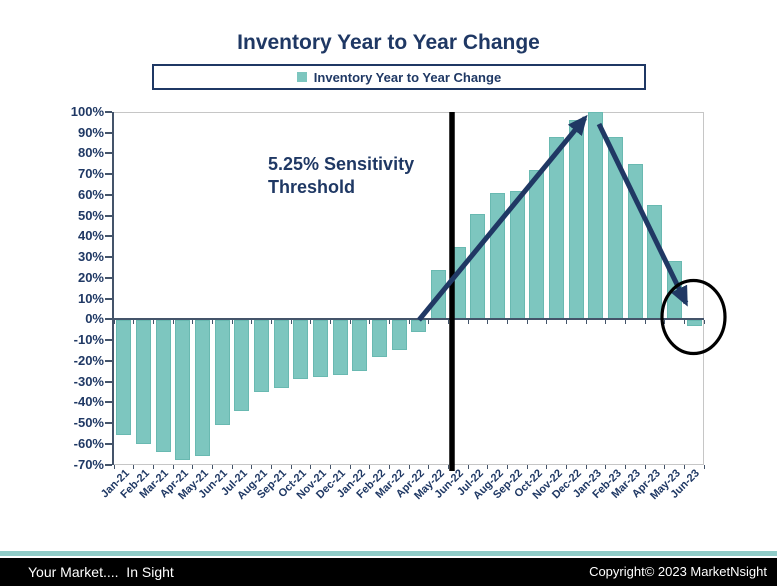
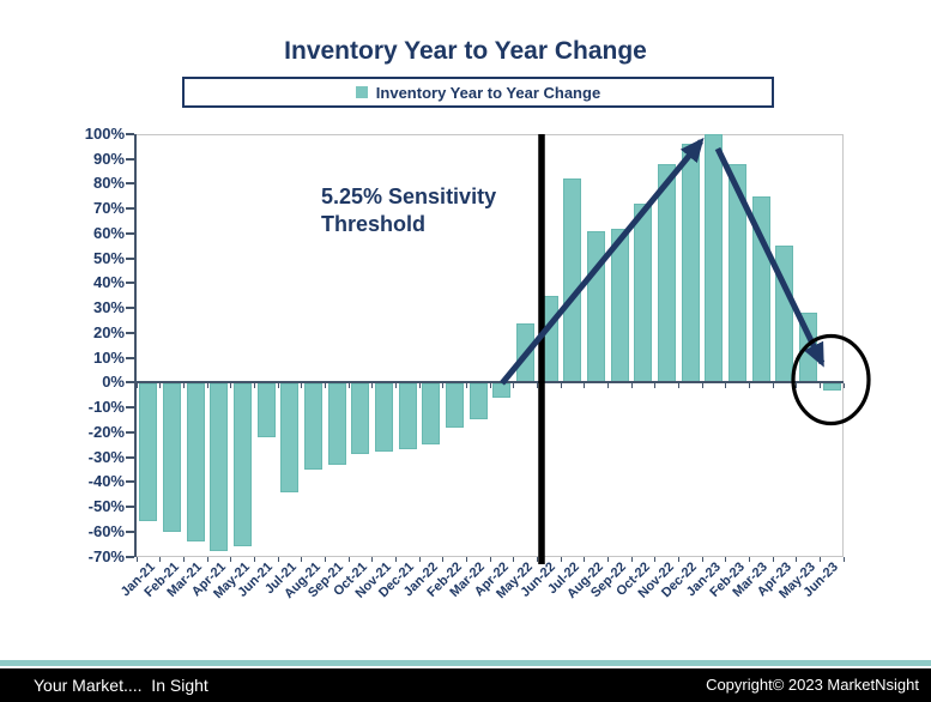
Jun-21: -51% -> -22%
Jul-22: 51% -> 82%
